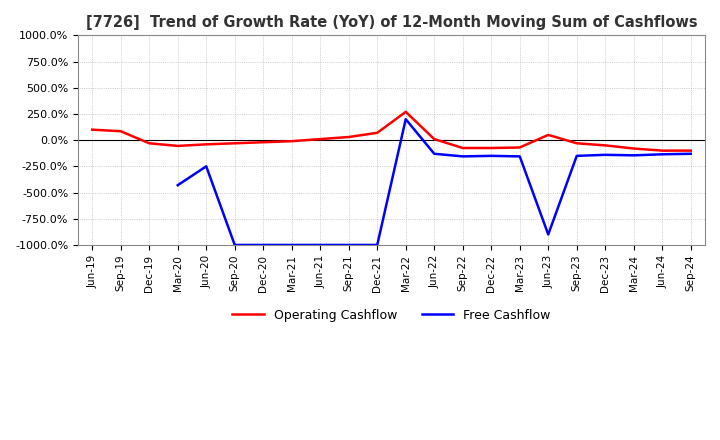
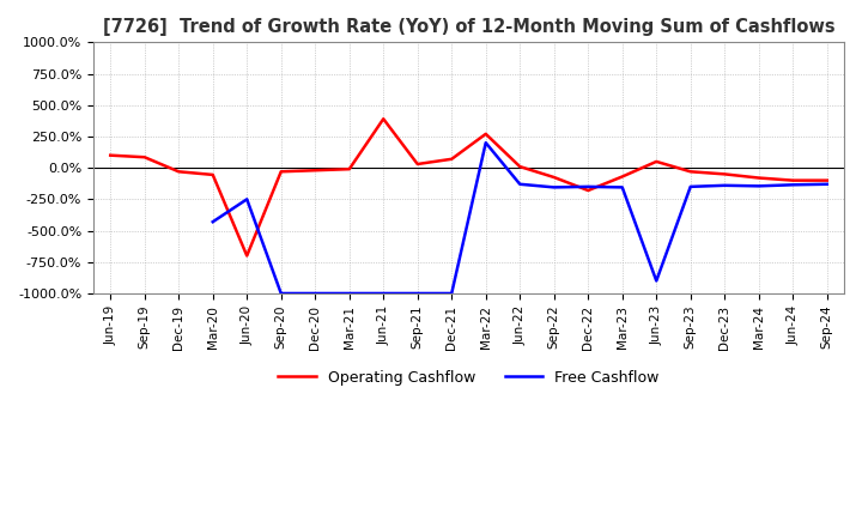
Operating Cashflow/Jun-20: -40% -> -700%
Operating Cashflow/Jun-21: 10% -> 390%
Operating Cashflow/Dec-22: -80% -> -180%
